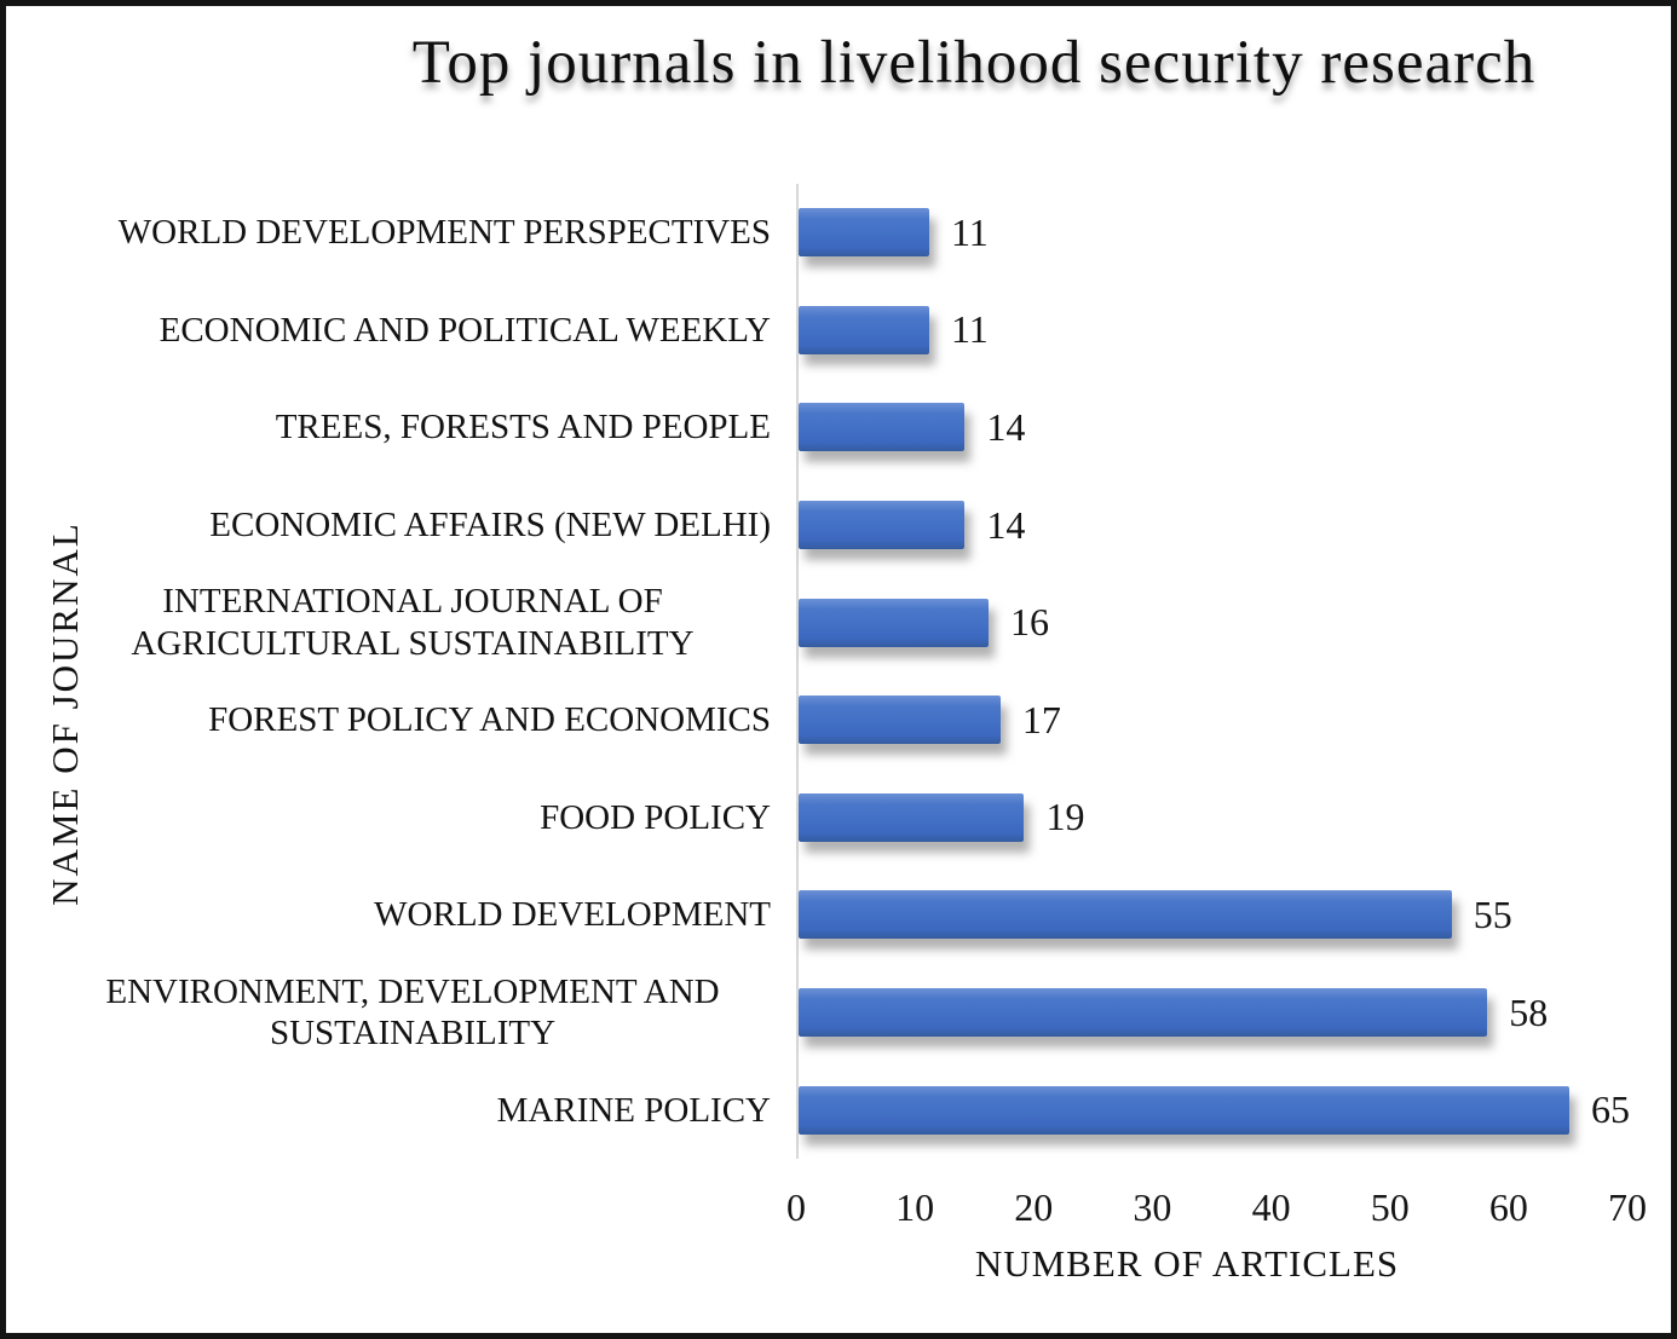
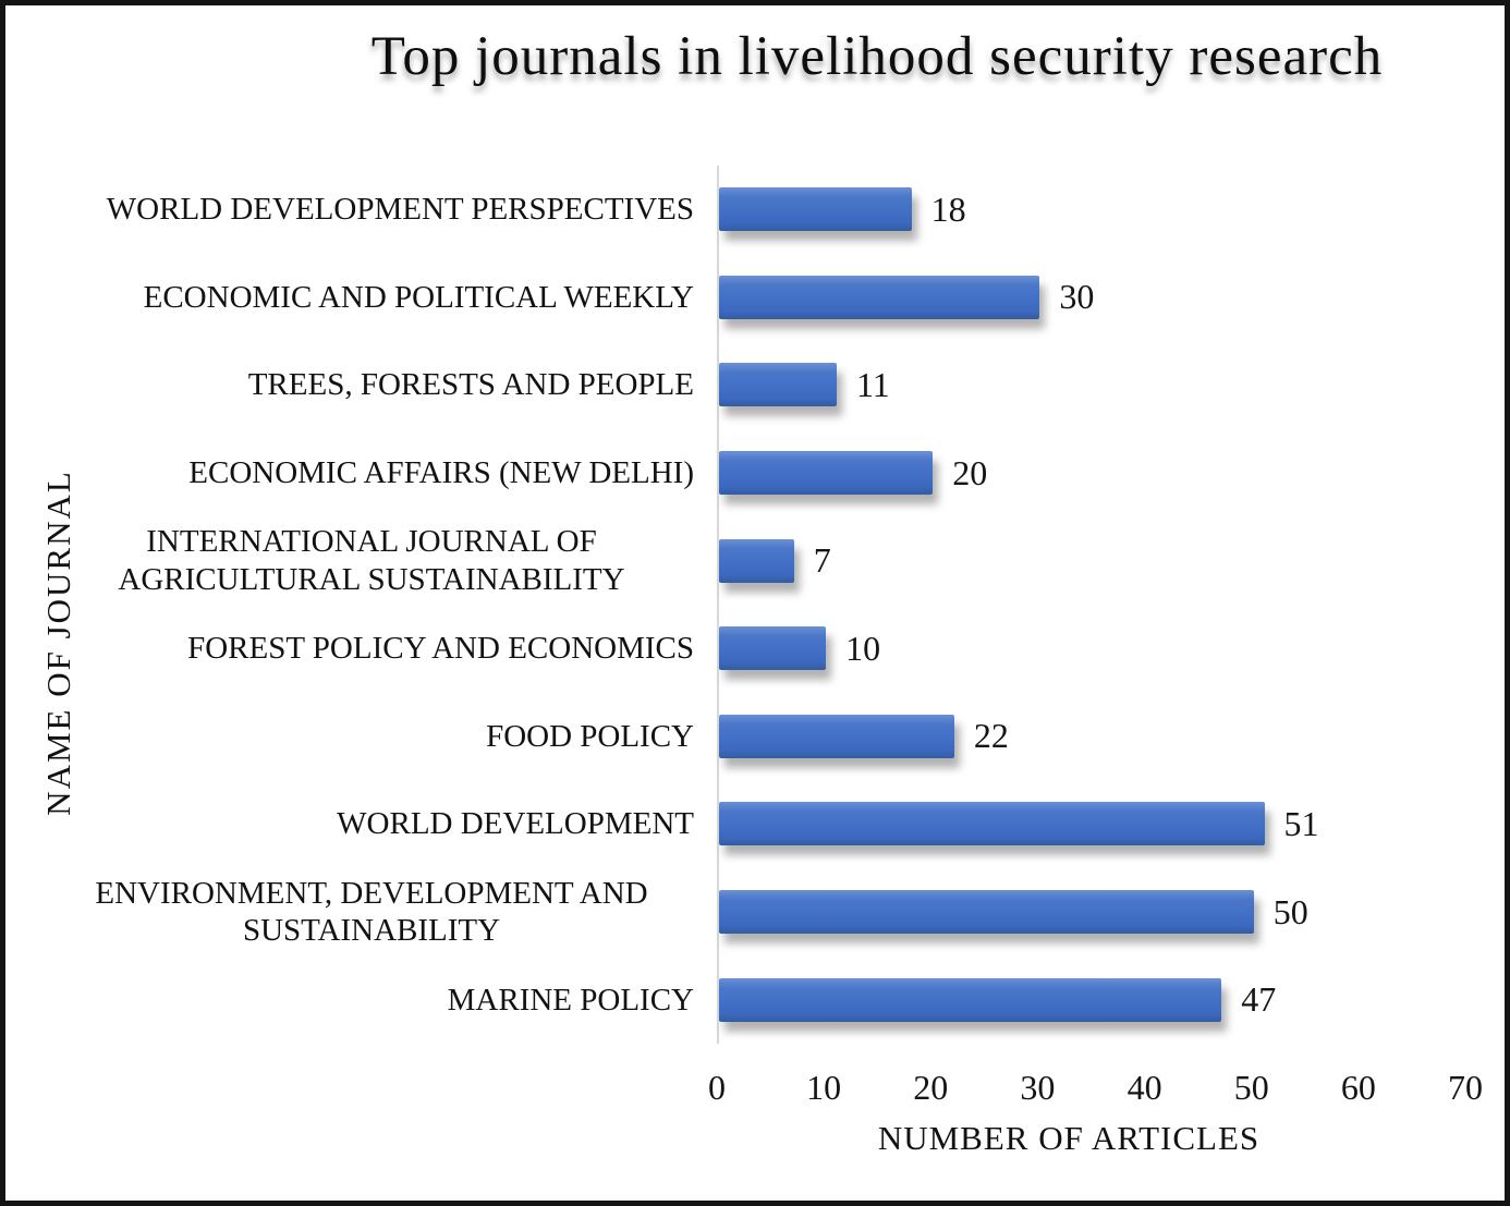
WORLD DEVELOPMENT PERSPECTIVES: 11 -> 18
ECONOMIC AND POLITICAL WEEKLY: 11 -> 30
TREES, FORESTS AND PEOPLE: 14 -> 11
ECONOMIC AFFAIRS (NEW DELHI): 14 -> 20
INTERNATIONAL JOURNAL OF AGRICULTURAL SUSTAINABILITY: 16 -> 7
FOREST POLICY AND ECONOMICS: 17 -> 10
FOOD POLICY: 19 -> 22
WORLD DEVELOPMENT: 55 -> 51
ENVIRONMENT, DEVELOPMENT AND SUSTAINABILITY: 58 -> 50
MARINE POLICY: 65 -> 47
